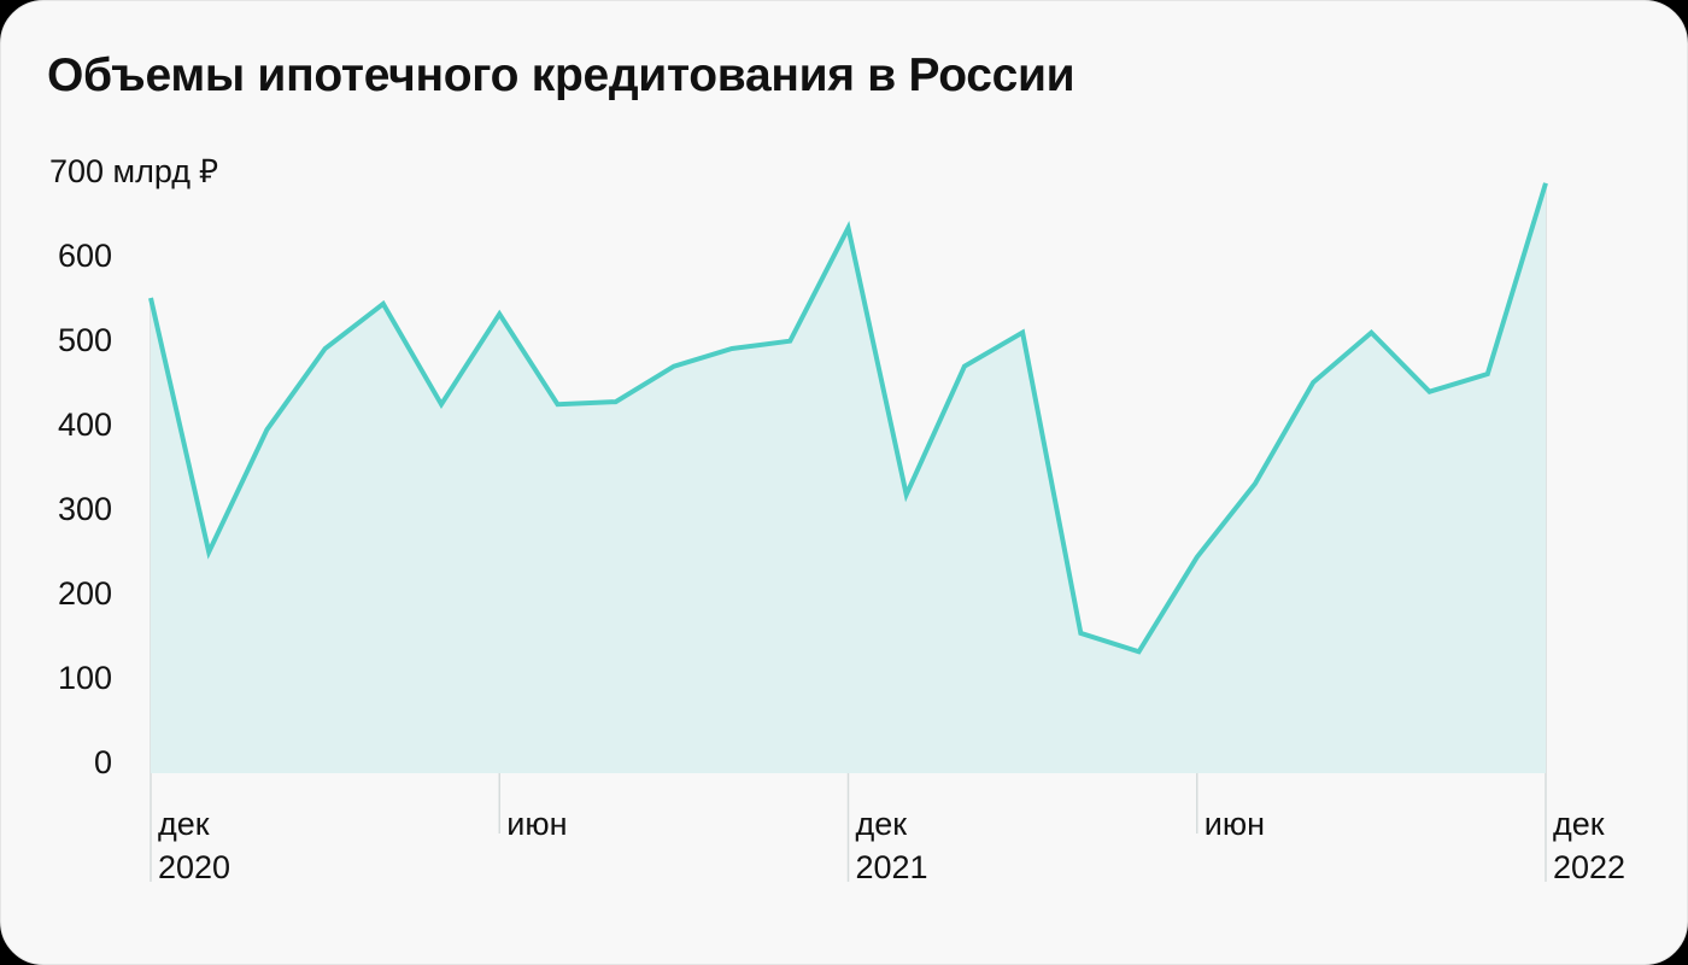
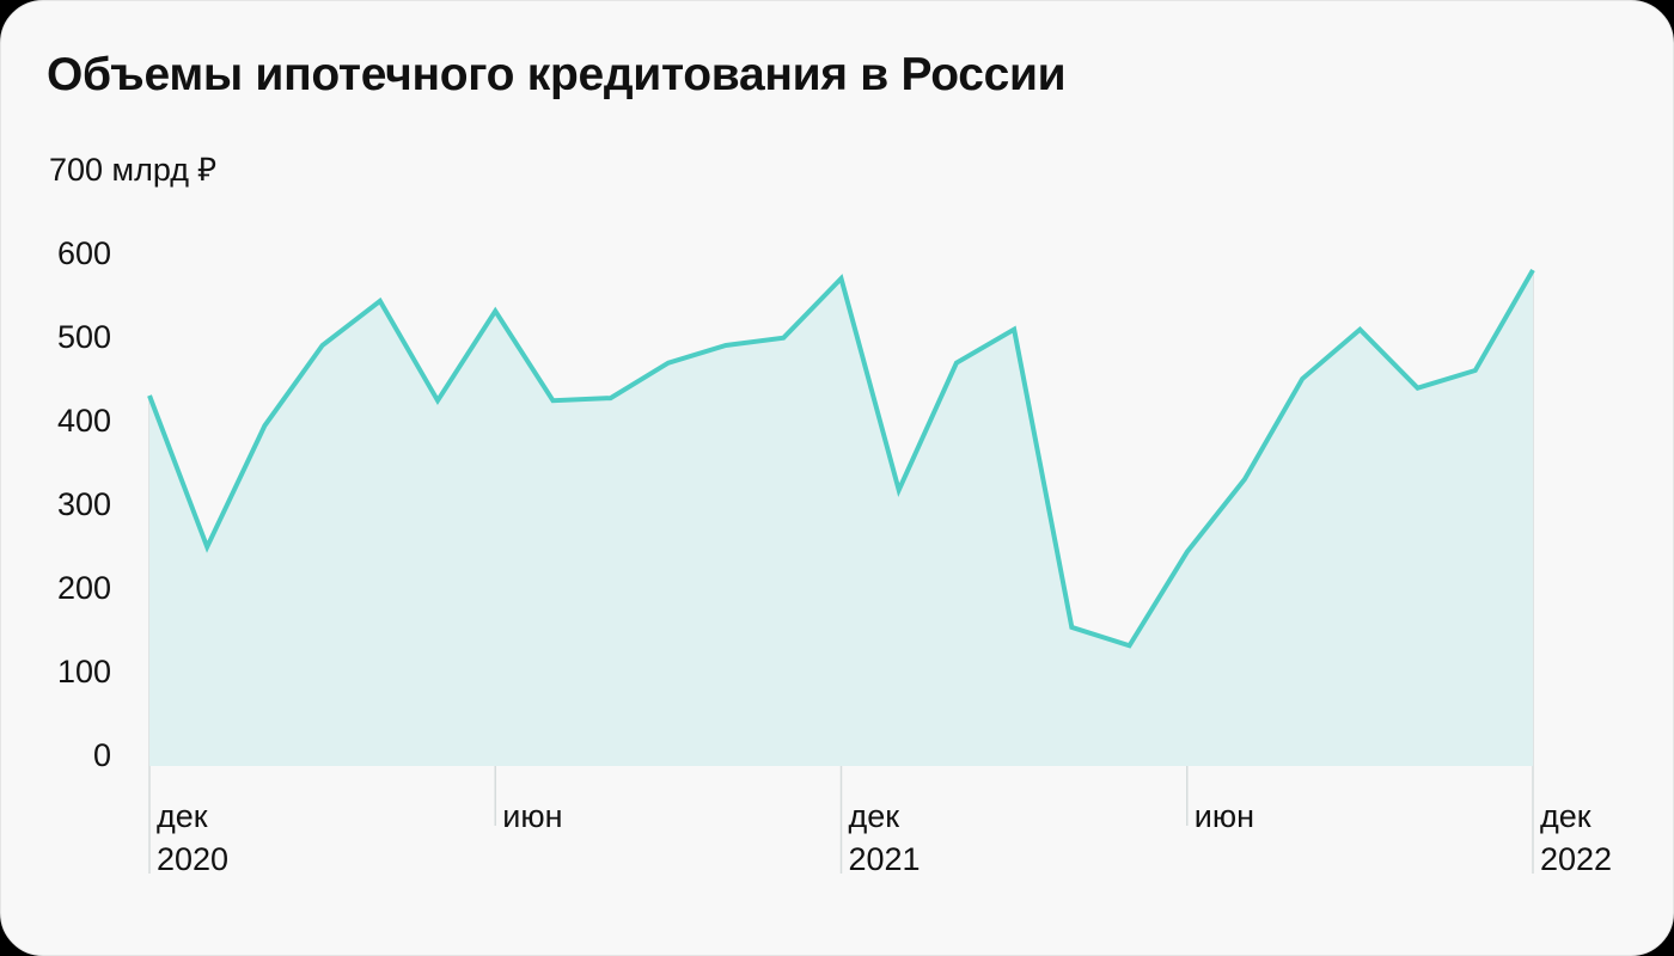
дек 2020: 550 -> 430
дек 2021: 630 -> 570
дек 2022: 690 -> 580
